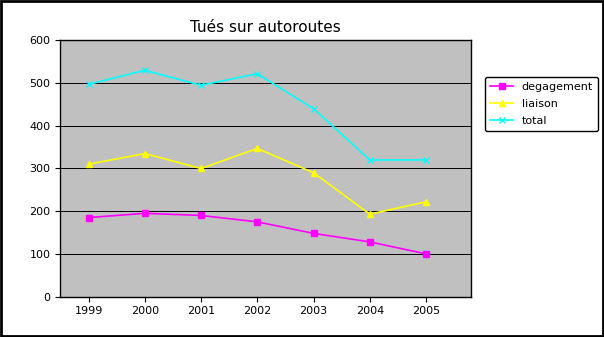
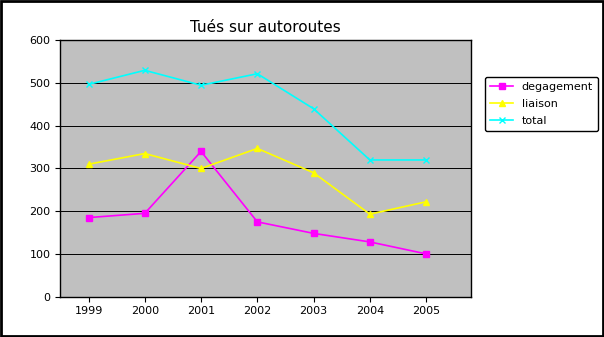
degagement/2001: 190 -> 340
